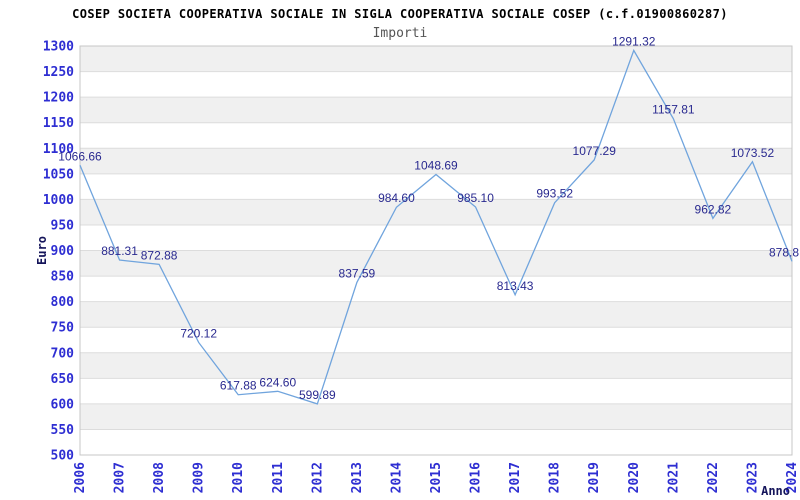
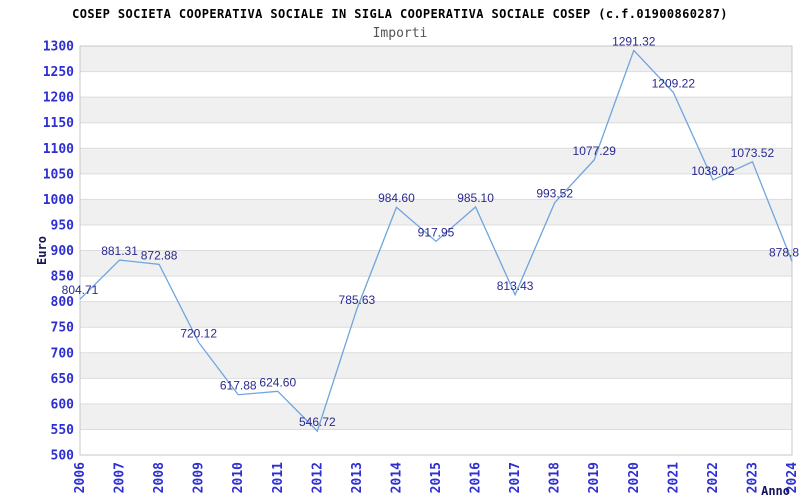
2006: 1066.66 -> 804.71
2012: 599.89 -> 546.72
2013: 837.59 -> 785.63
2015: 1048.69 -> 917.95
2021: 1157.81 -> 1209.22
2022: 962.82 -> 1038.02
